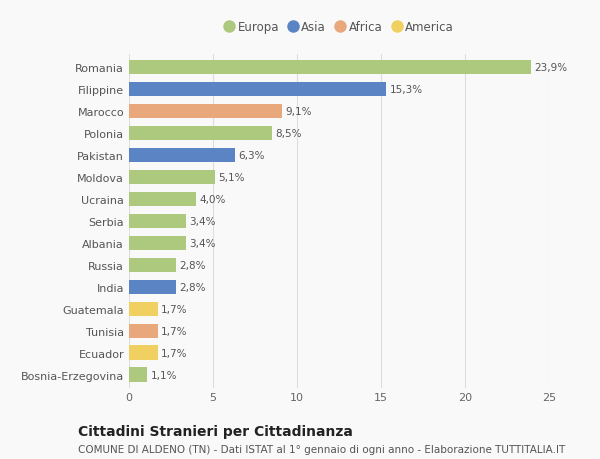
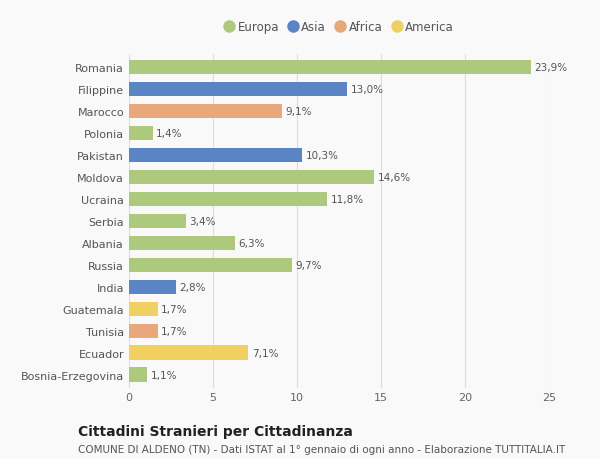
Filippine: 15,3% -> 13,0%
Polonia: 8,5% -> 1,4%
Pakistan: 6,3% -> 10,3%
Moldova: 5,1% -> 14,6%
Ucraina: 4,0% -> 11,8%
Albania: 3,4% -> 6,3%
Russia: 2,8% -> 9,7%
Ecuador: 1,7% -> 7,1%
